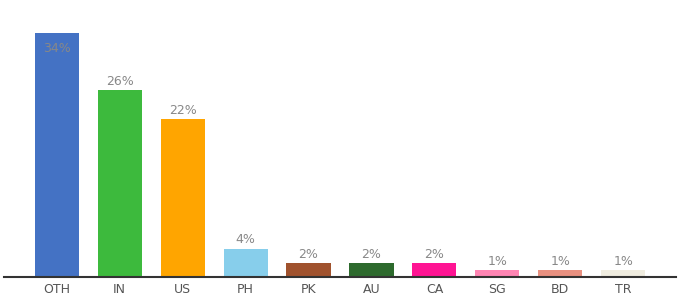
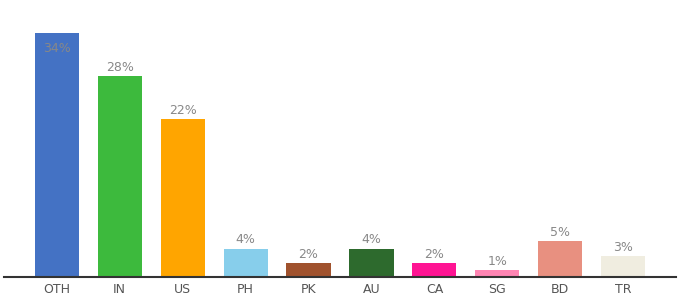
IN: 26% -> 28%
AU: 2% -> 4%
BD: 1% -> 5%
TR: 1% -> 3%
